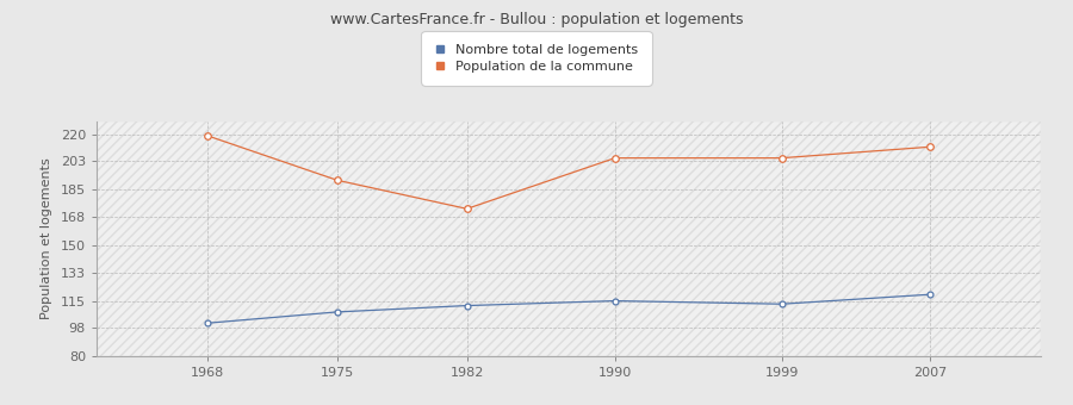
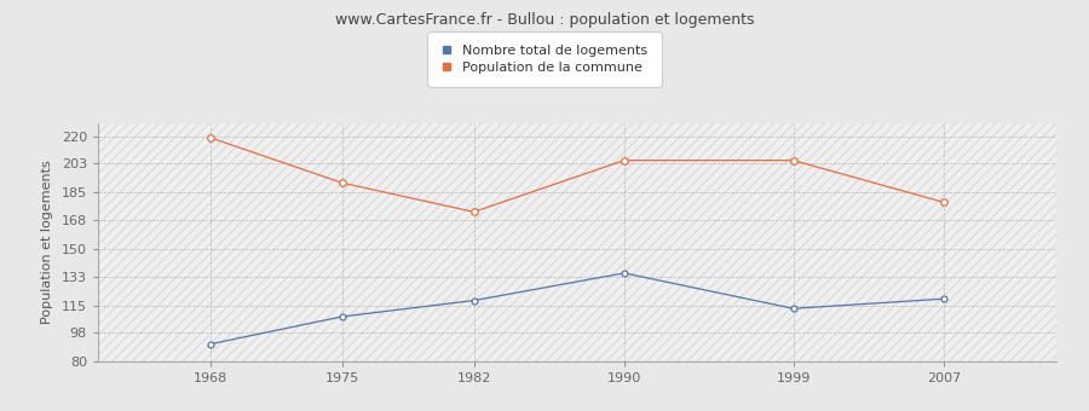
Nombre total de logements/1968: 101 -> 91
Nombre total de logements/1982: 112 -> 118
Nombre total de logements/1990: 115 -> 135
Population de la commune/2007: 212 -> 179
